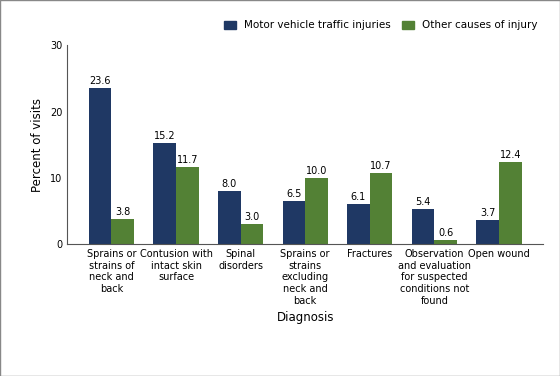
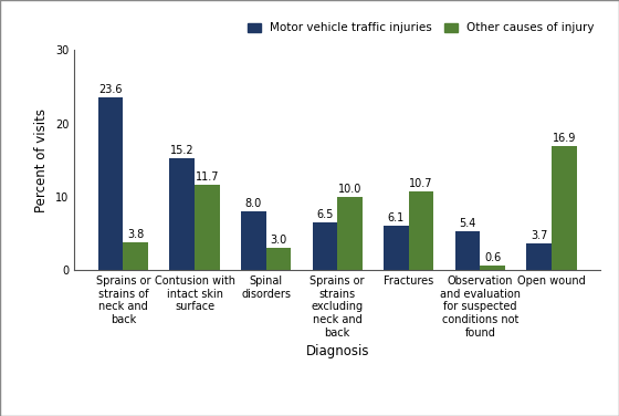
Other causes of injury/Open wound: 12.4 -> 16.9
